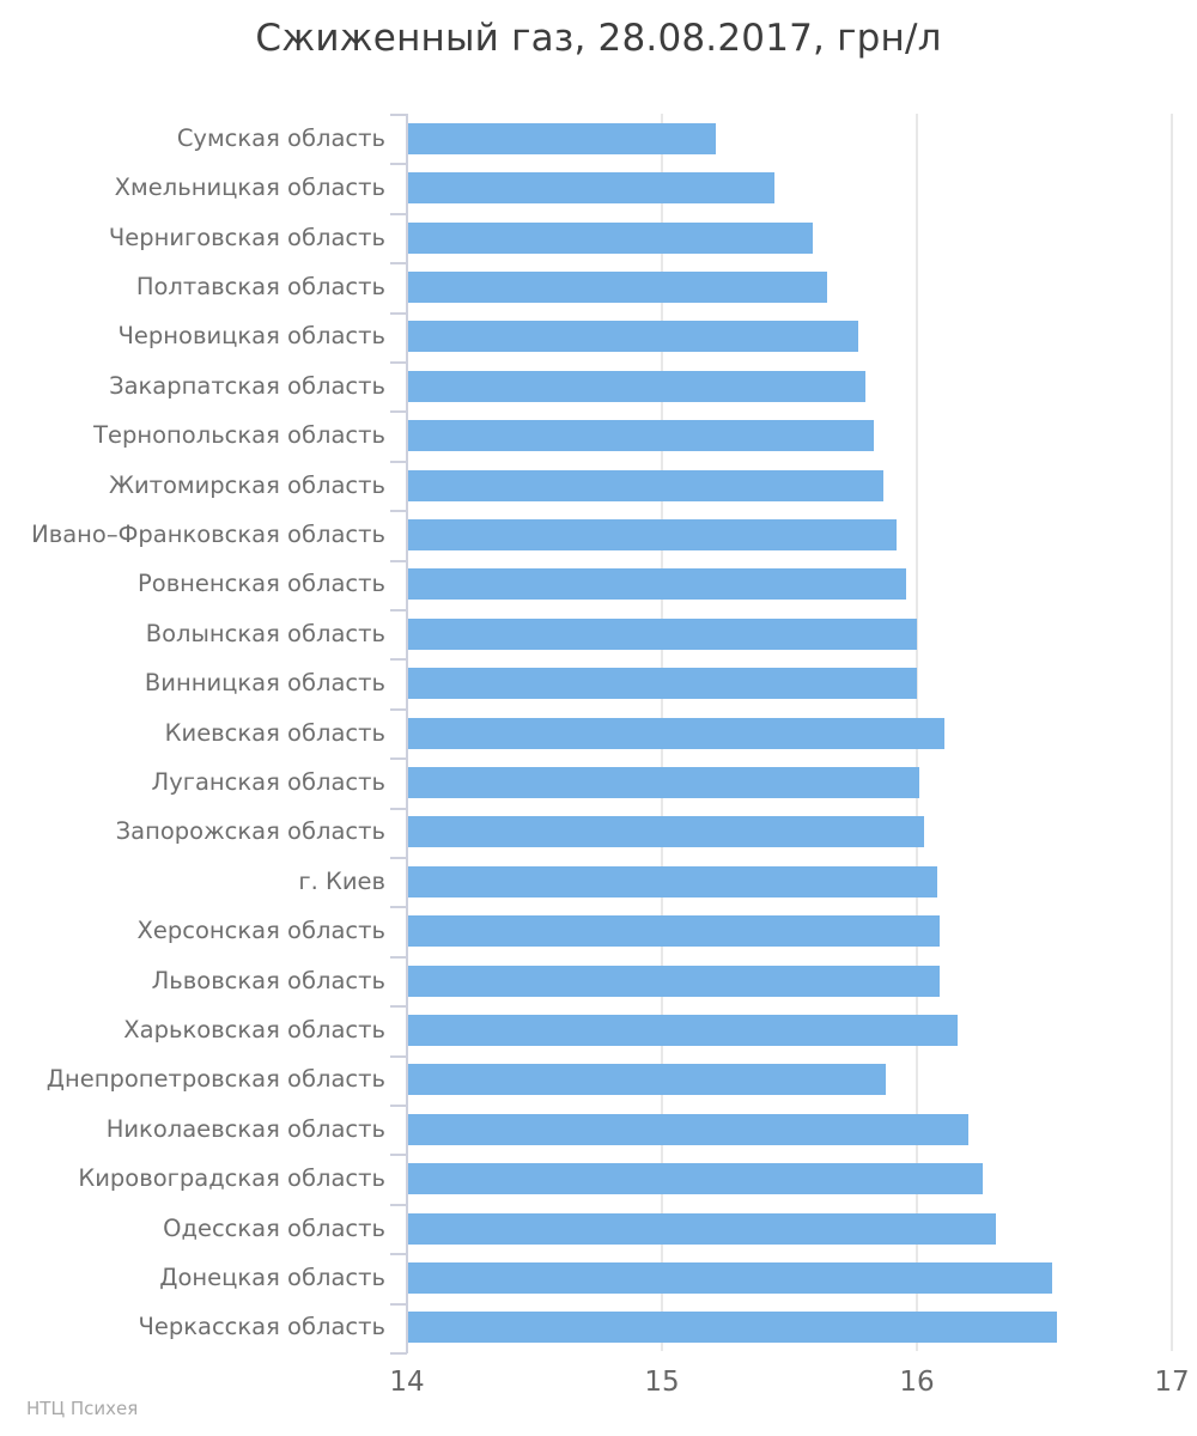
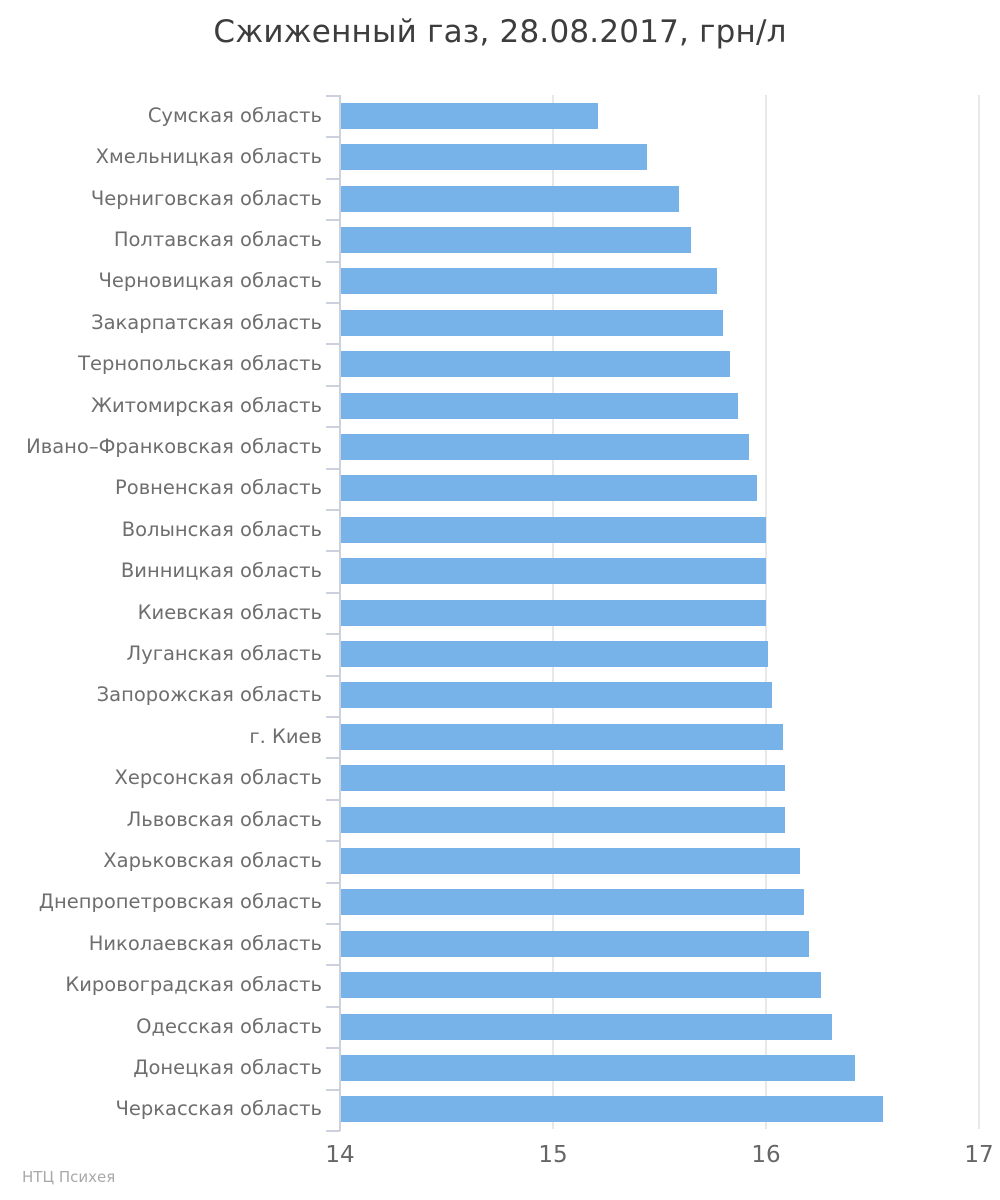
Киевская область: 16.11 -> 16.00
Днепропетровская область: 15.88 -> 16.18
Донецкая область: 16.53 -> 16.42
